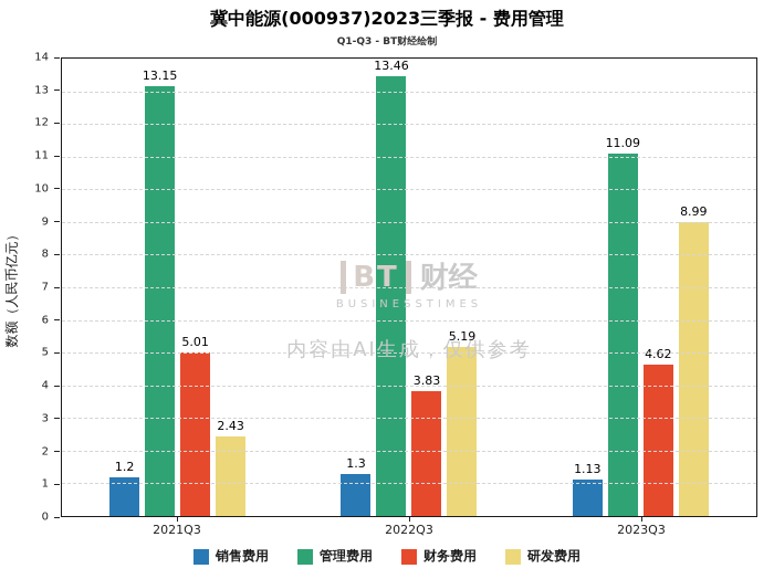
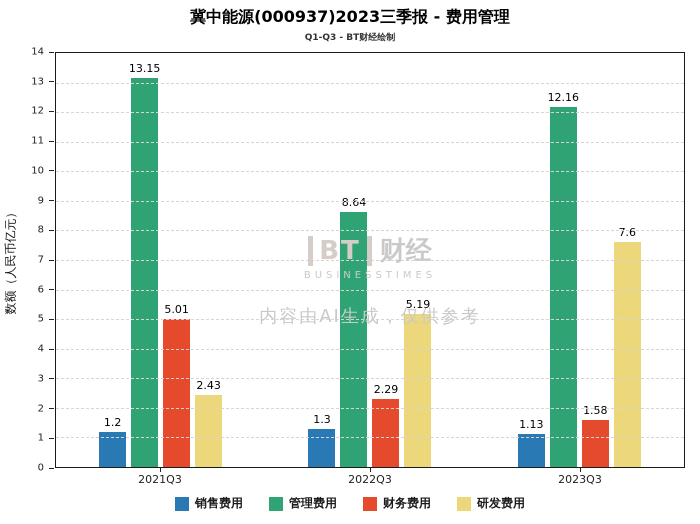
管理费用/2022Q3: 13.46 -> 8.64
财务费用/2022Q3: 3.83 -> 2.29
管理费用/2023Q3: 11.09 -> 12.16
财务费用/2023Q3: 4.62 -> 1.58
研发费用/2023Q3: 8.99 -> 7.6
